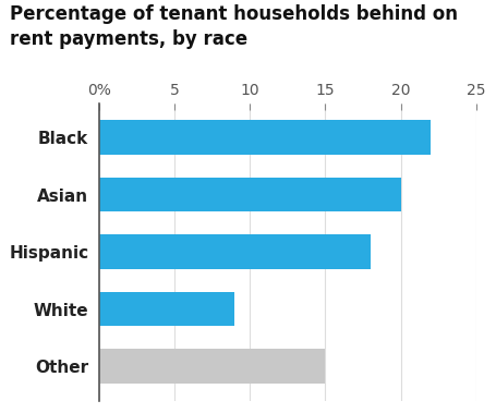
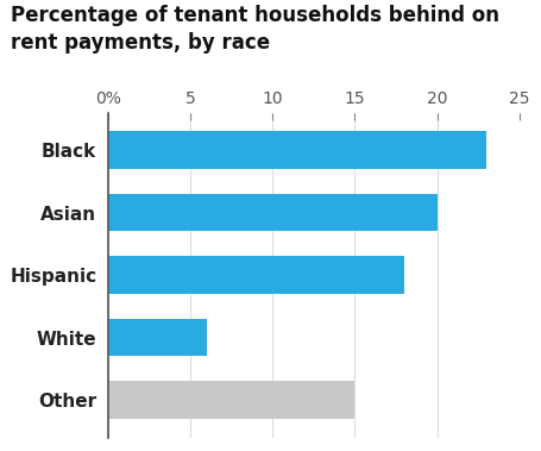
Black: 22 -> 23
White: 9 -> 6
